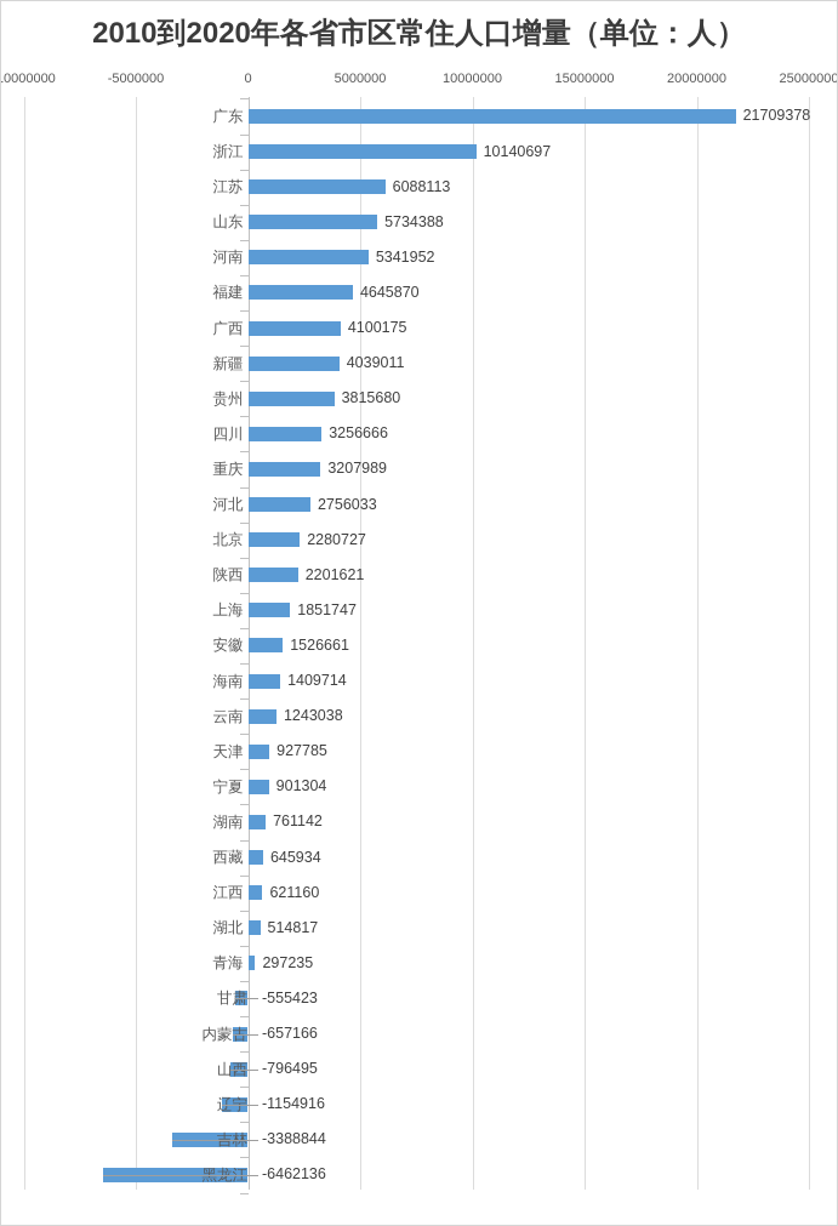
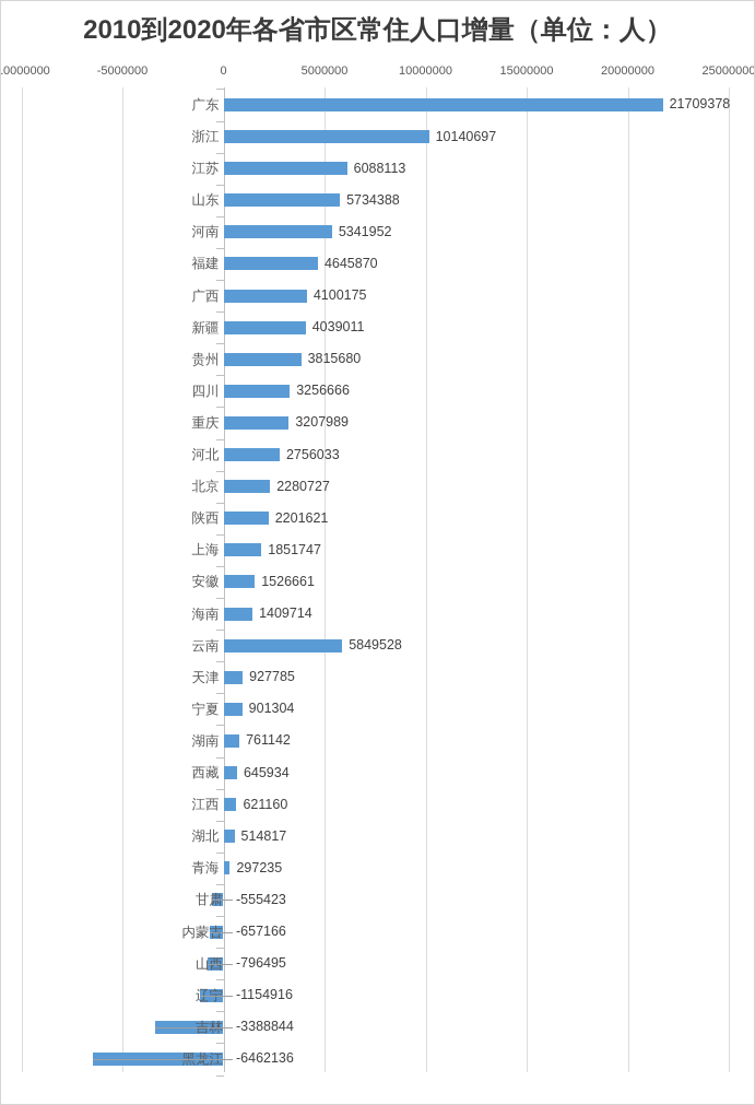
云南: 1243038 -> 5849528
